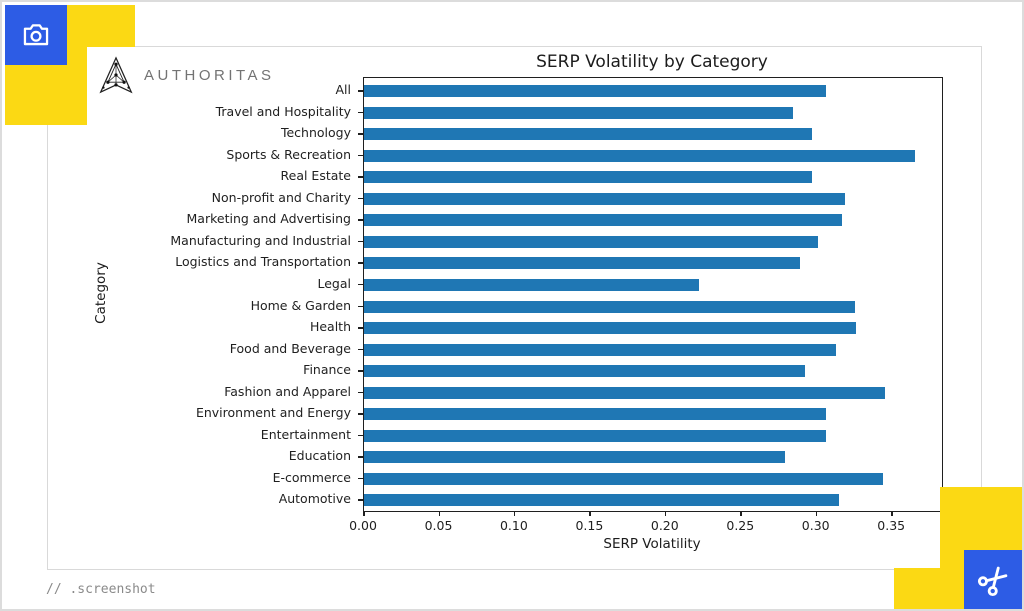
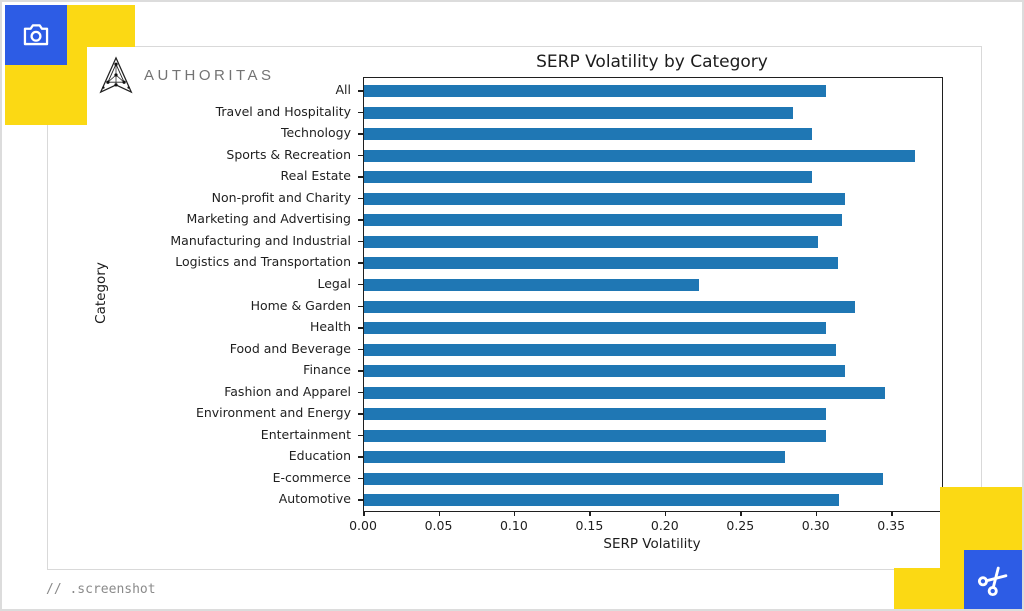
Logistics and Transportation: 0.289 -> 0.314
Health: 0.326 -> 0.306
Finance: 0.292 -> 0.319
